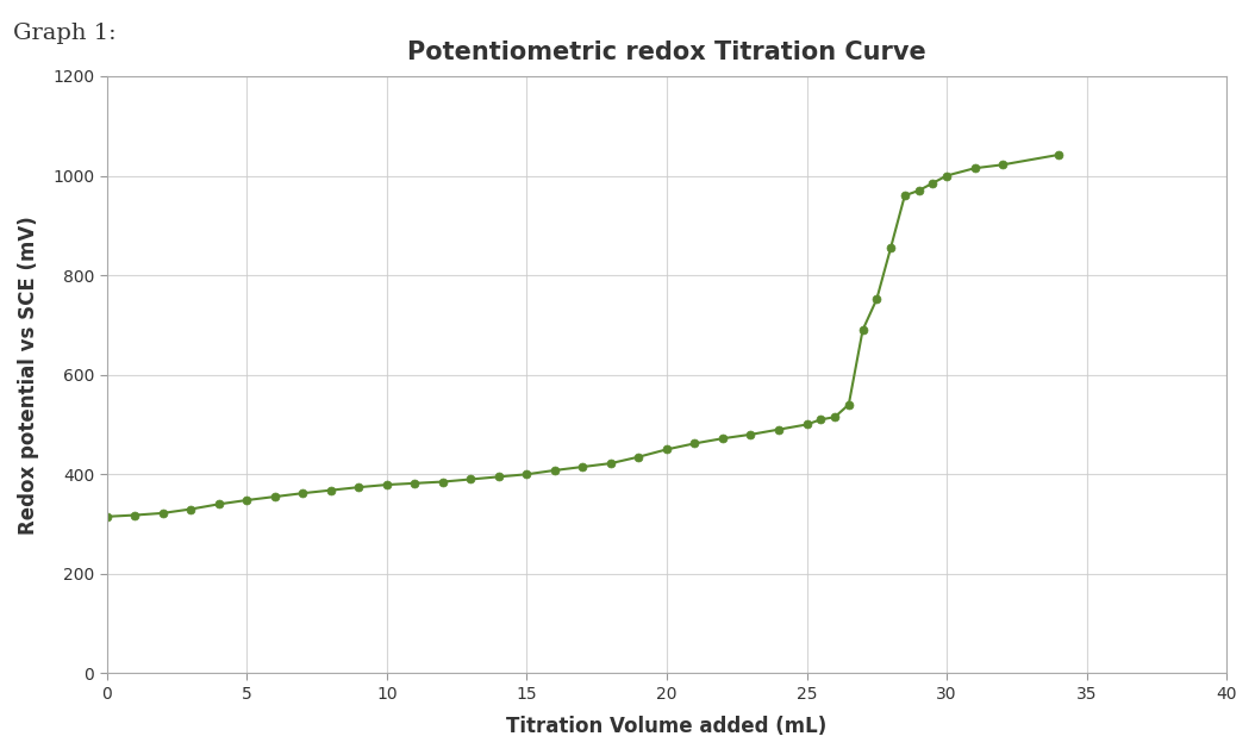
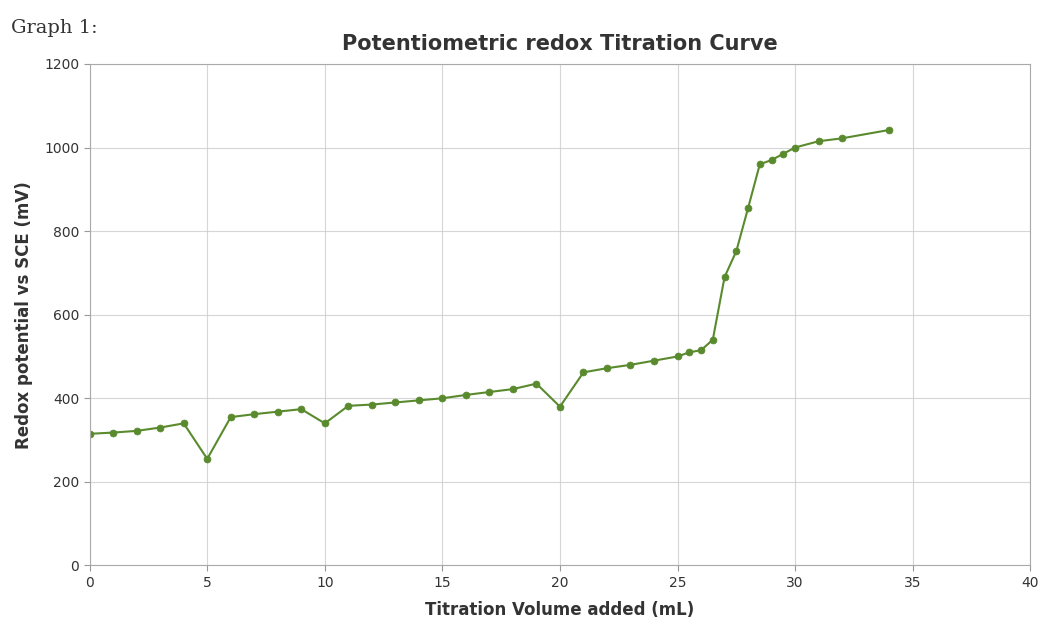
5: 348 -> 255
10: 379 -> 340
20: 450 -> 380
